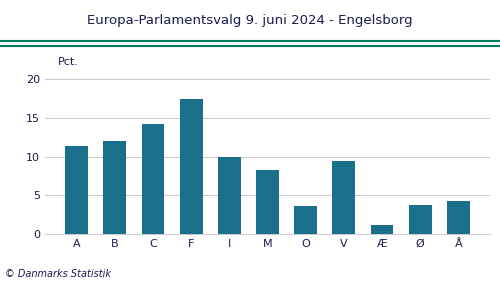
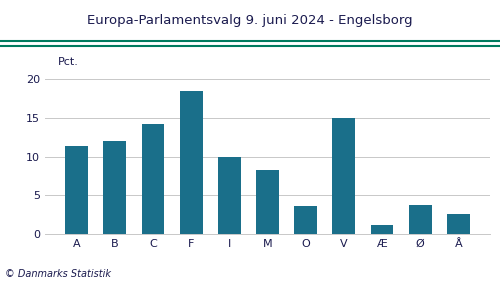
F: 17.4 -> 18.4
V: 9.4 -> 15.0
Å: 4.2 -> 2.6
